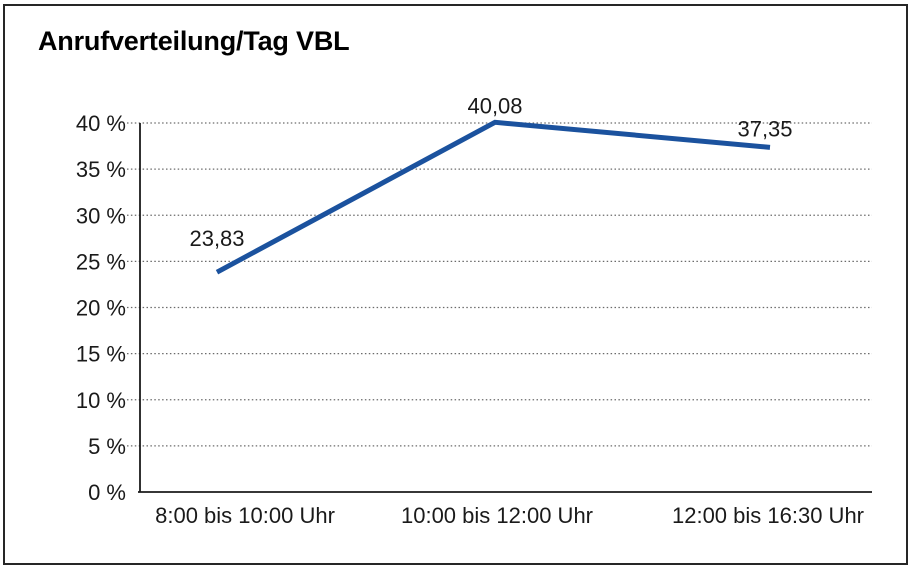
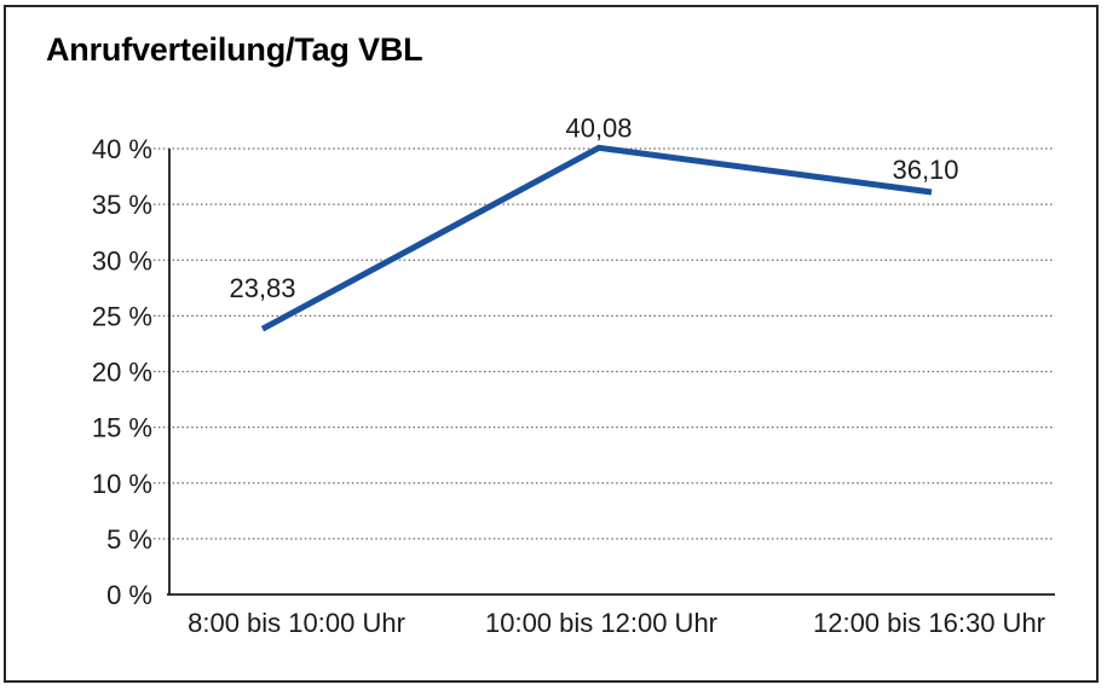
12:00 bis 16:30 Uhr: 37,35 -> 36,10
